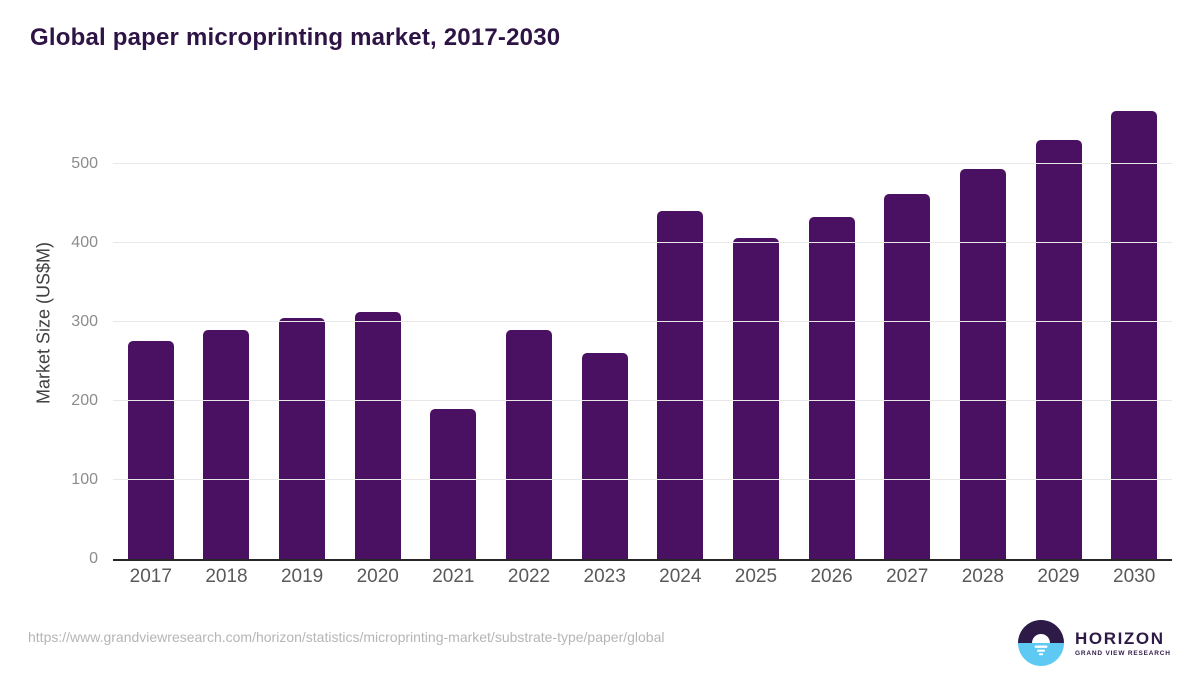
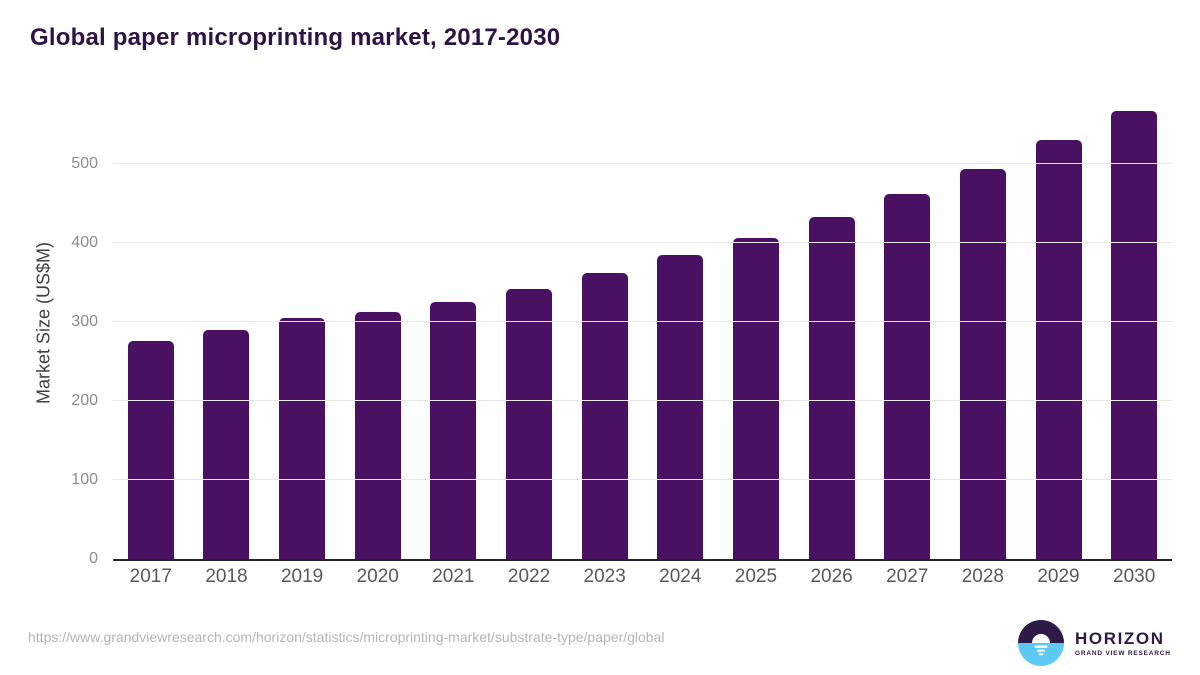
2021: 190 -> 320
2022: 290 -> 340
2023: 260 -> 360
2024: 440 -> 380
